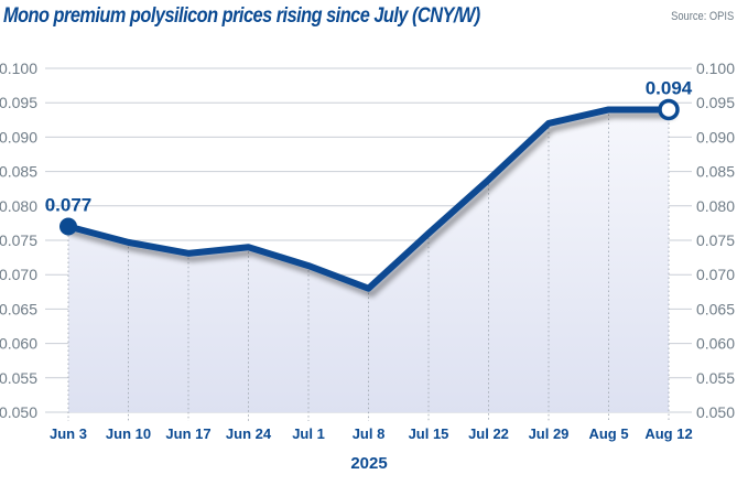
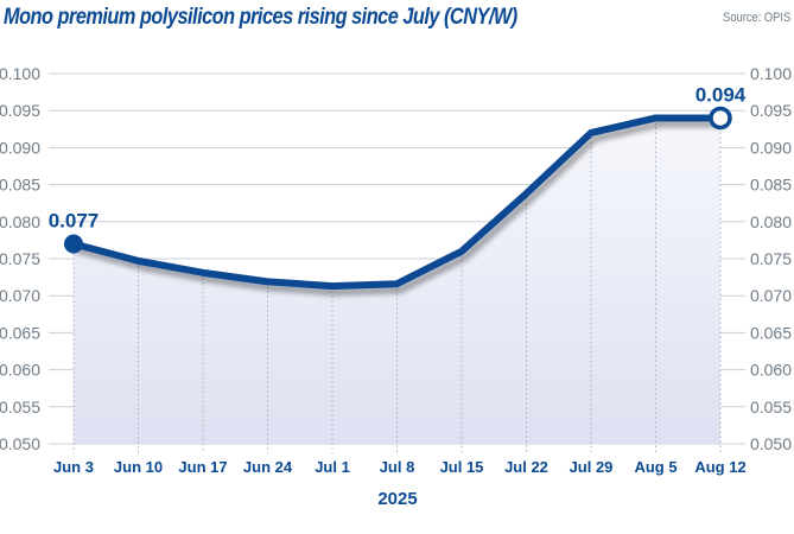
Jun 24: 0.074 -> 0.072
Jul 8: 0.068 -> 0.072
